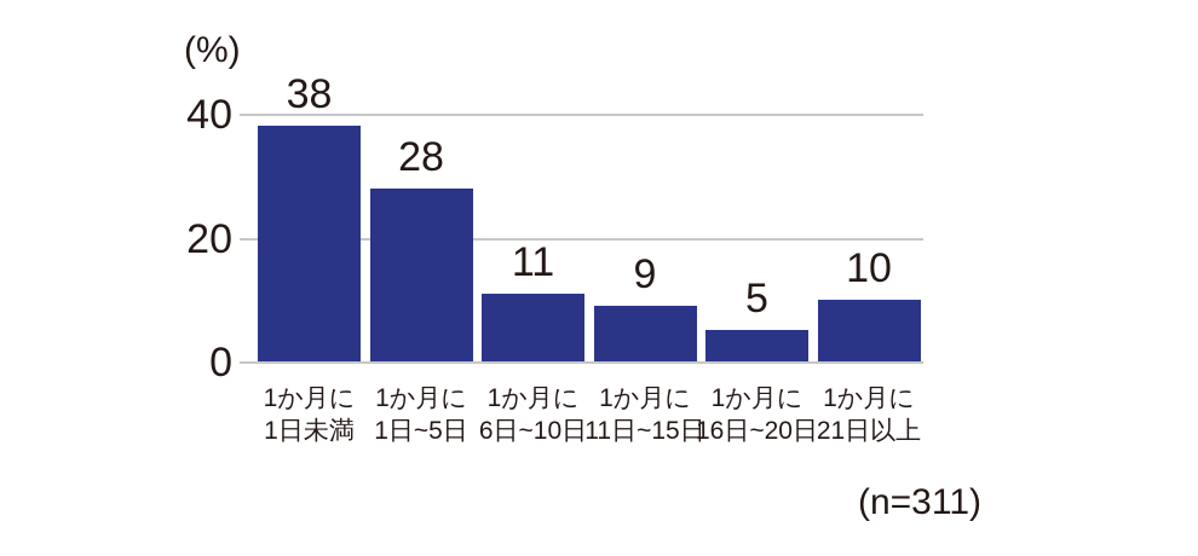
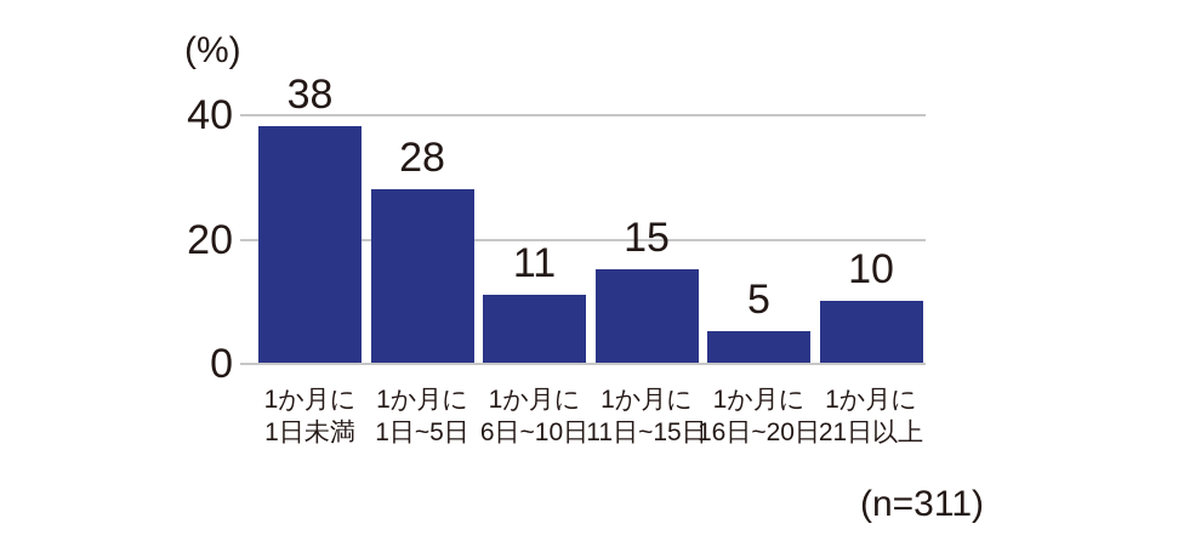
1か月に 11日~15日: 9 -> 15
